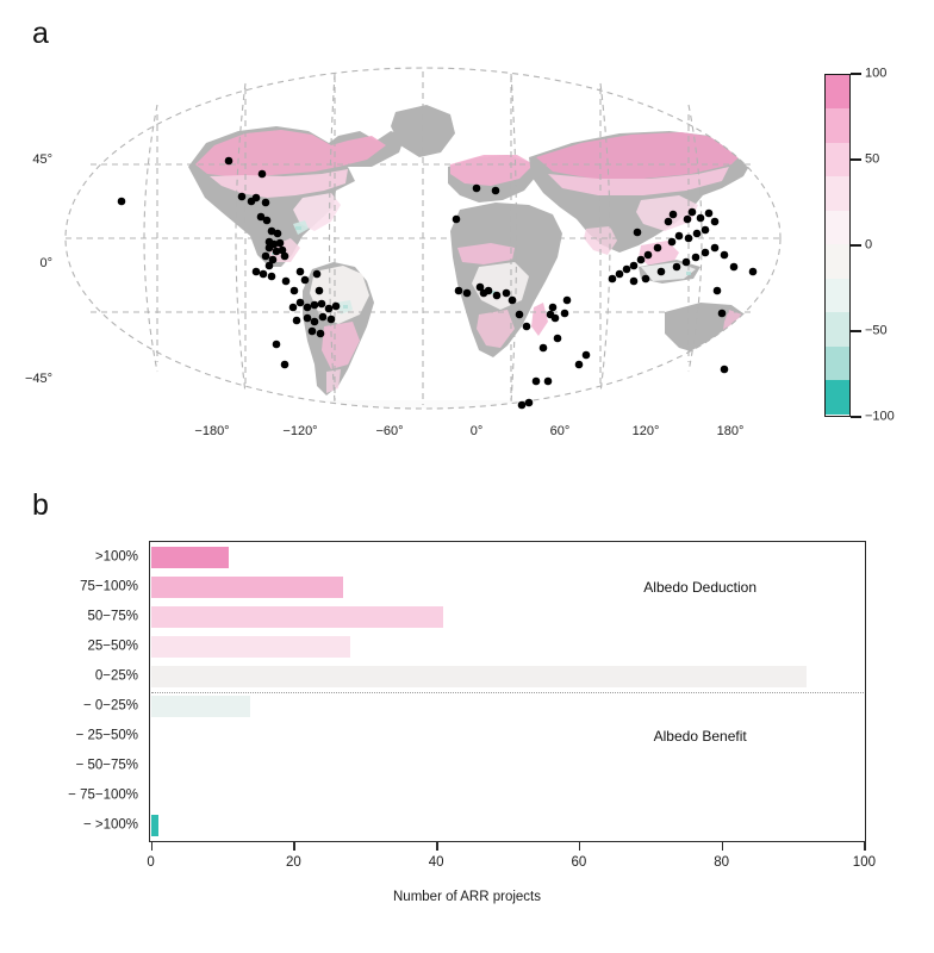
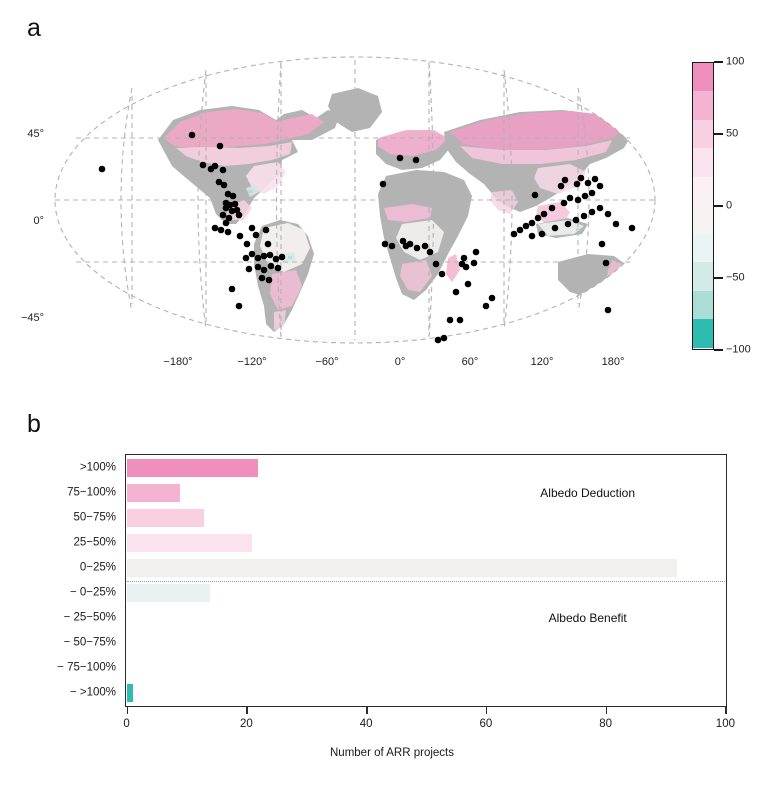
>100%: 11 -> 22
75−100%: 27 -> 9
50−75%: 41 -> 13
25−50%: 28 -> 21
